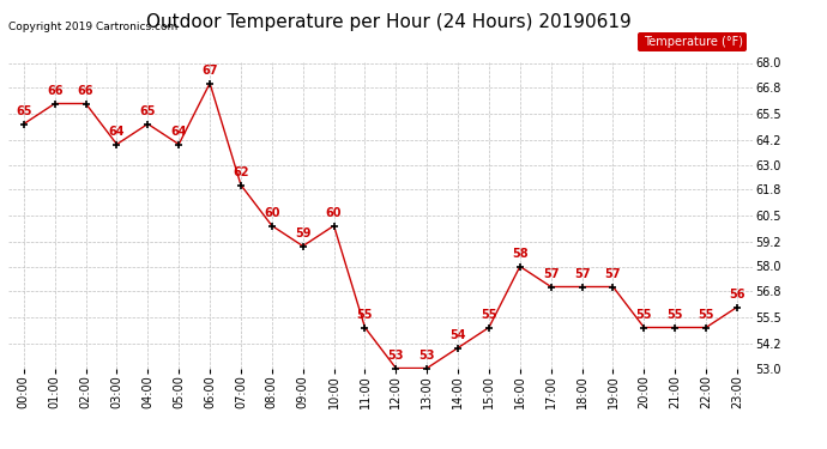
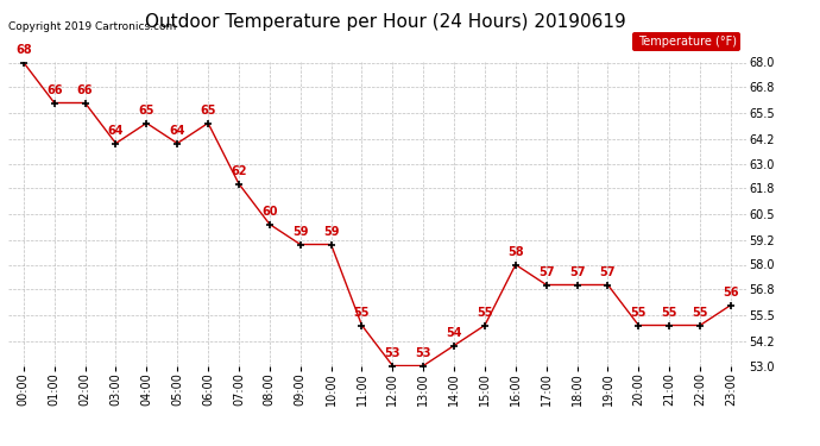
00:00: 65 -> 68
06:00: 67 -> 65
10:00: 60 -> 59
